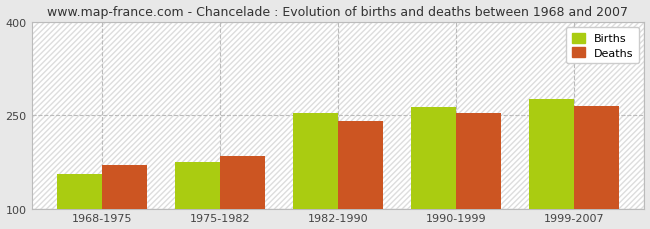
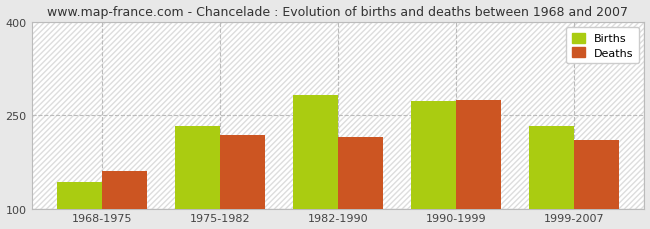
Births/1968-1975: 155 -> 142
Deaths/1968-1975: 170 -> 160
Births/1975-1982: 175 -> 232
Deaths/1975-1982: 185 -> 218
Births/1982-1990: 253 -> 282
Deaths/1982-1990: 240 -> 214
Births/1990-1999: 263 -> 272
Deaths/1990-1999: 254 -> 274
Births/1999-2007: 276 -> 232
Deaths/1999-2007: 265 -> 210
